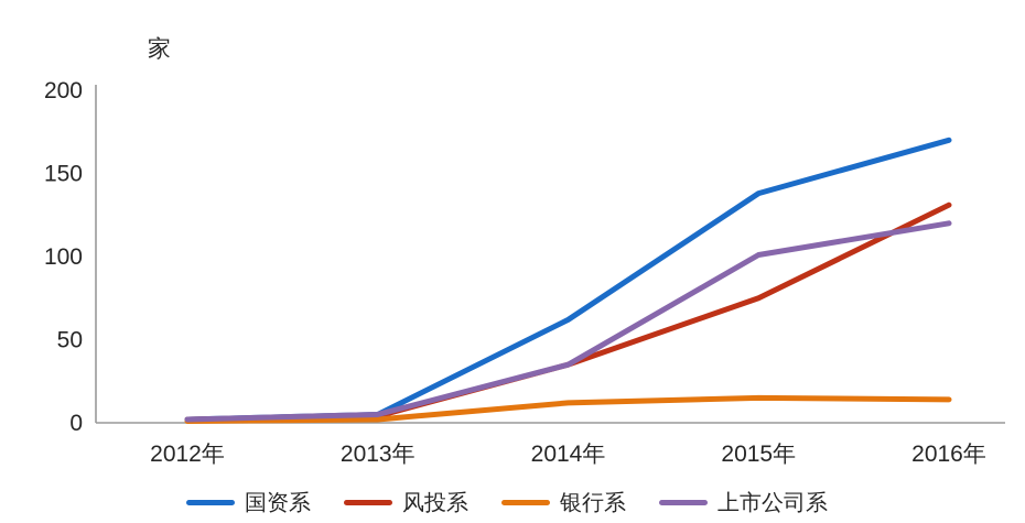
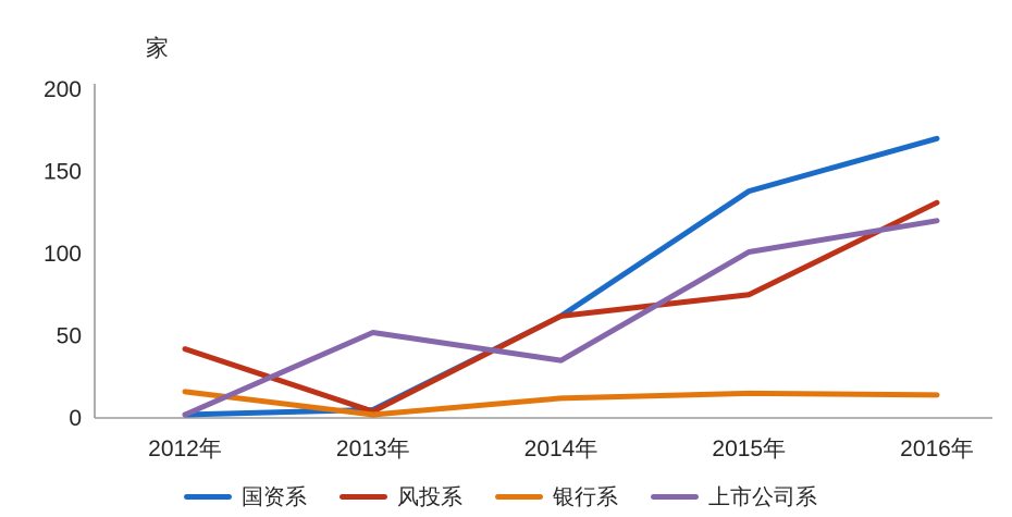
风投系/2012年: 2 -> 42
银行系/2012年: 1 -> 16
上市公司系/2013年: 5 -> 52
风投系/2014年: 35 -> 62
